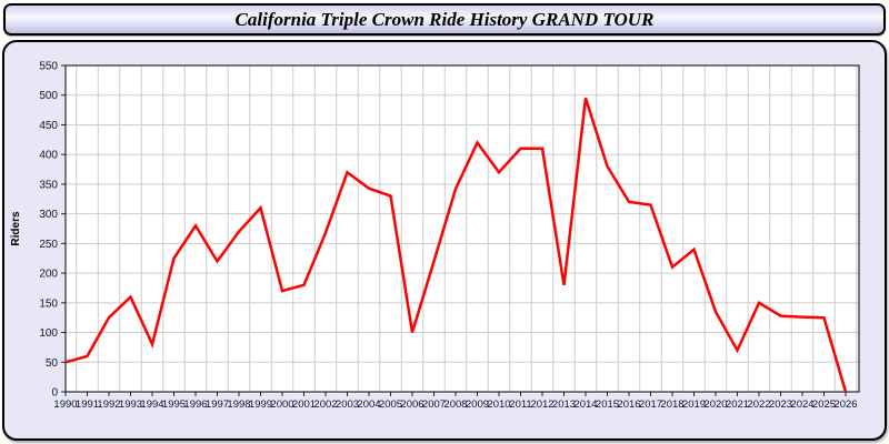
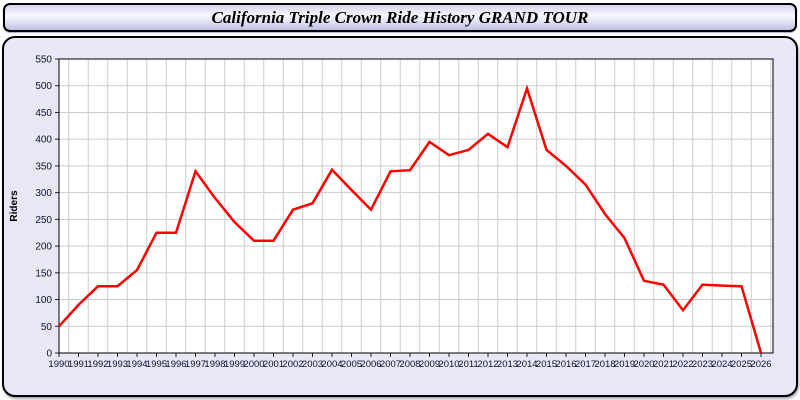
1991: 60 -> 90
1993: 160 -> 120
1994: 80 -> 160
1996: 280 -> 220
1997: 220 -> 340
1998: 270 -> 290
1999: 310 -> 240
2000: 170 -> 210
2001: 180 -> 210
2003: 370 -> 280
2005: 330 -> 300
2006: 100 -> 270
2007: 220 -> 340
2009: 420 -> 400
2011: 410 -> 380
2013: 180 -> 380
2016: 320 -> 350
2018: 210 -> 260
2019: 240 -> 220
2021: 70 -> 130
2022: 150 -> 80
